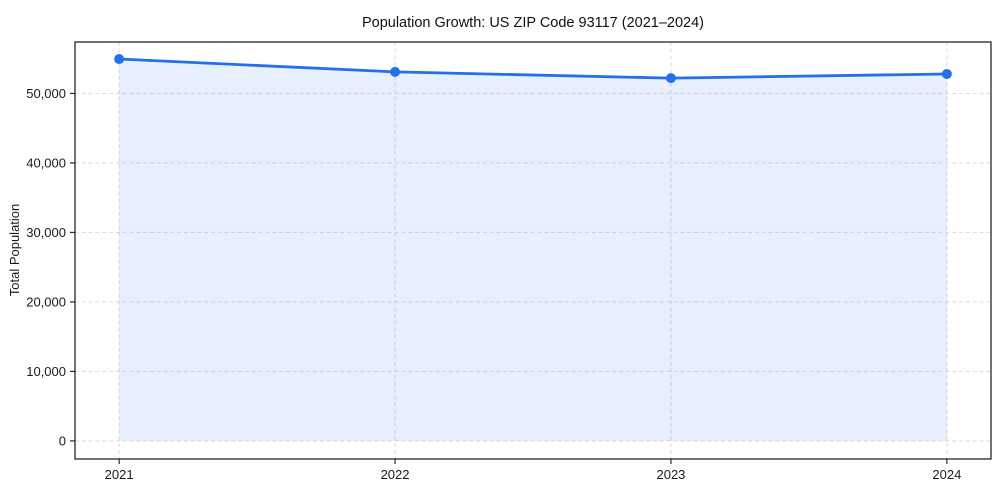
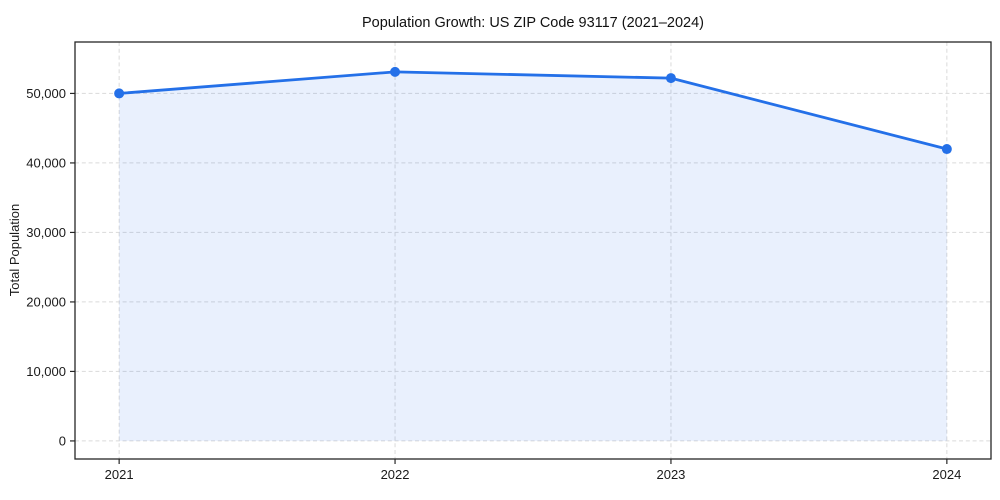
2021: 55000 -> 50000
2024: 53000 -> 42000
